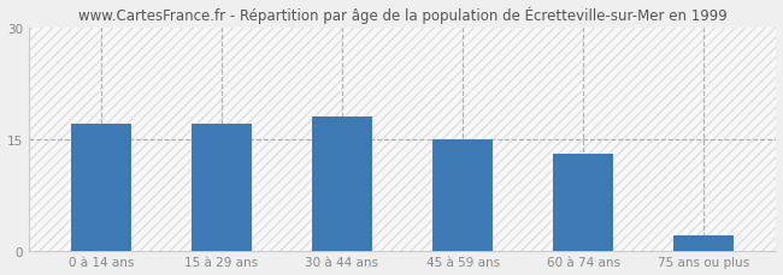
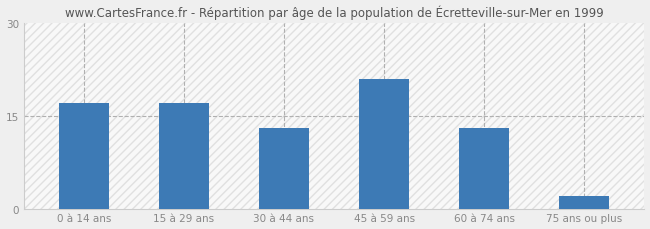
30 à 44 ans: 18 -> 13
45 à 59 ans: 15 -> 21
